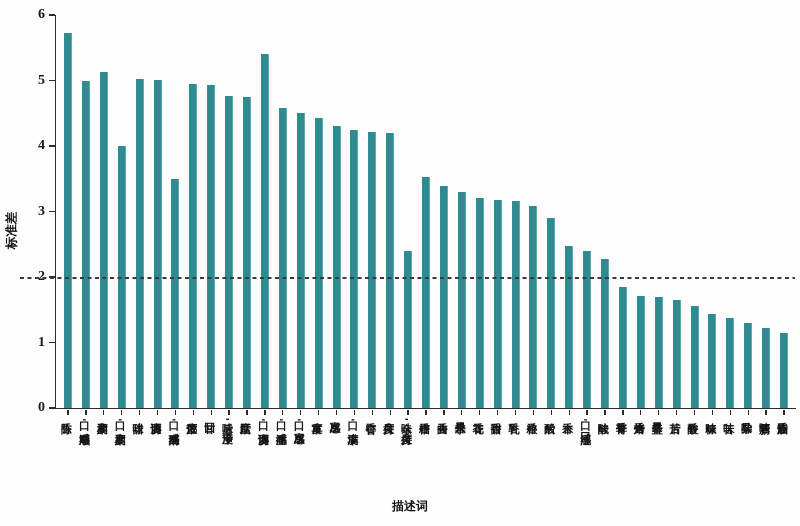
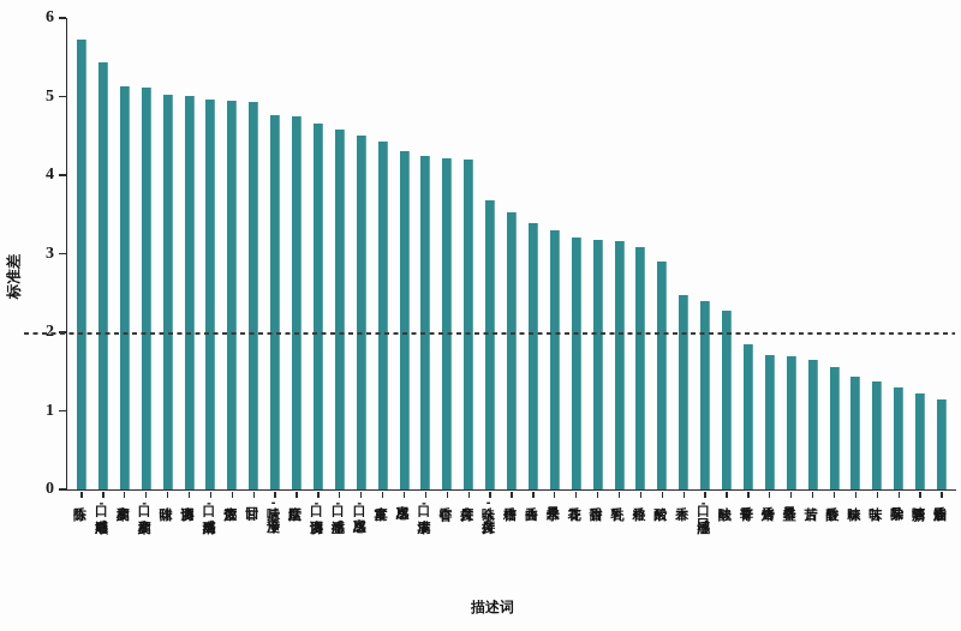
口-顺滑感: 5.0 -> 5.4
口-柔和度: 4.0 -> 5.1
口-清爽感: 3.5 -> 5.0
口-协调度: 5.4 -> 4.7
余味-持久度: 2.4 -> 3.7
